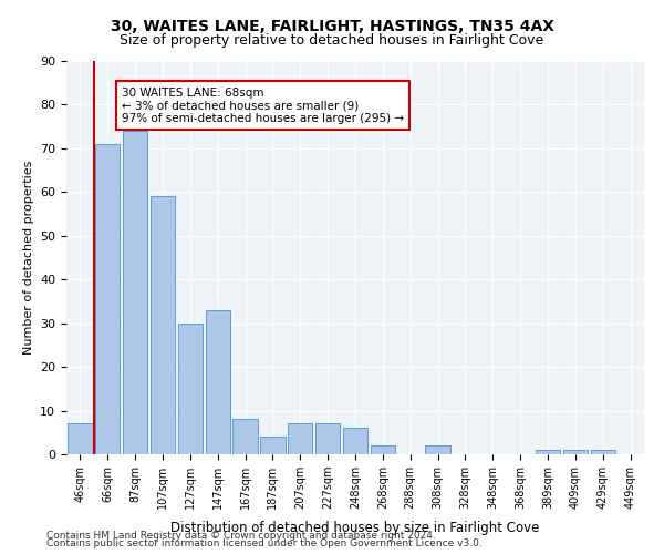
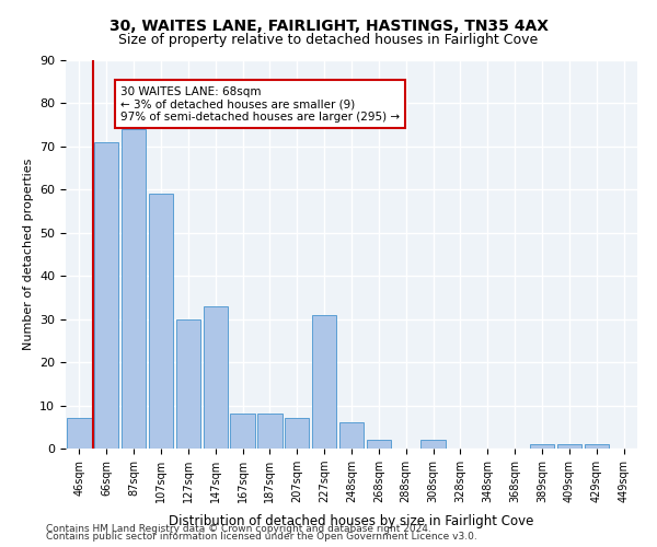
187sqm: 4 -> 8
227sqm: 7 -> 31
